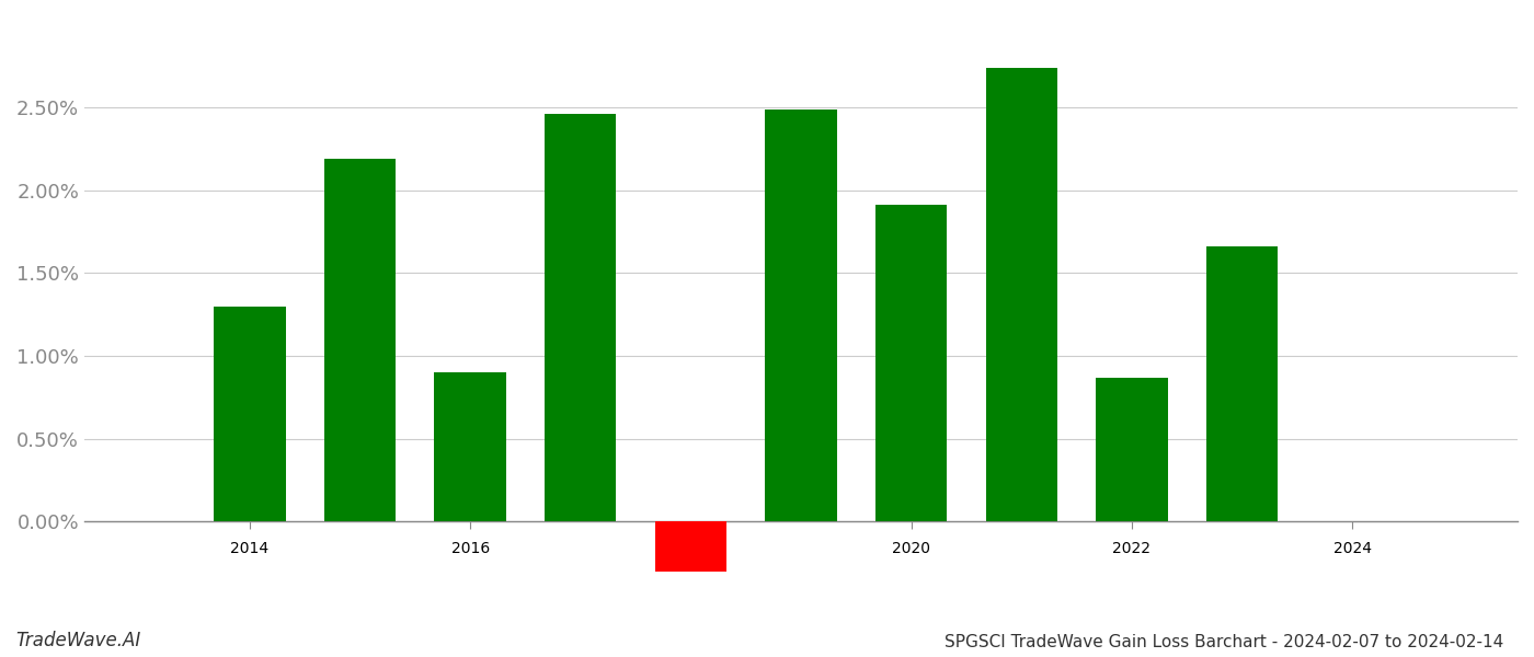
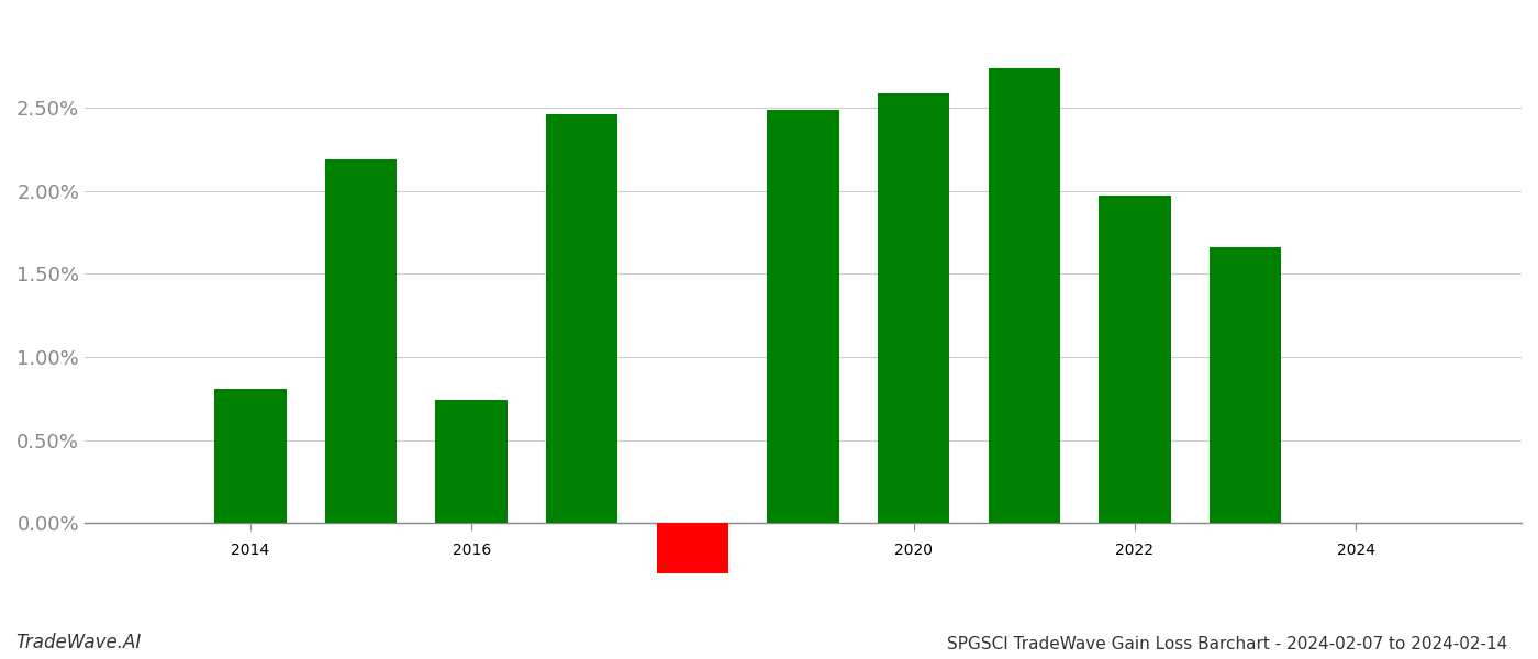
2014: 1.30% -> 0.81%
2016: 0.90% -> 0.74%
2020: 1.91% -> 2.59%
2022: 0.87% -> 1.97%
